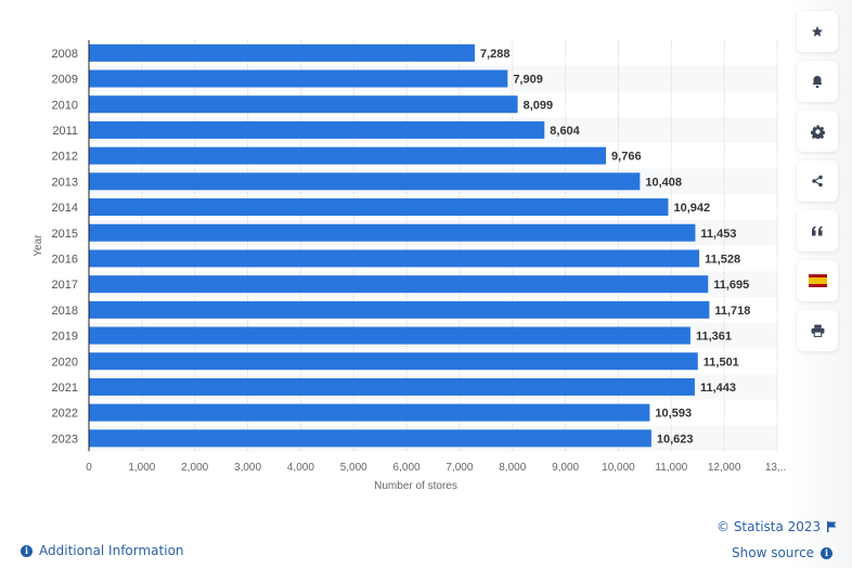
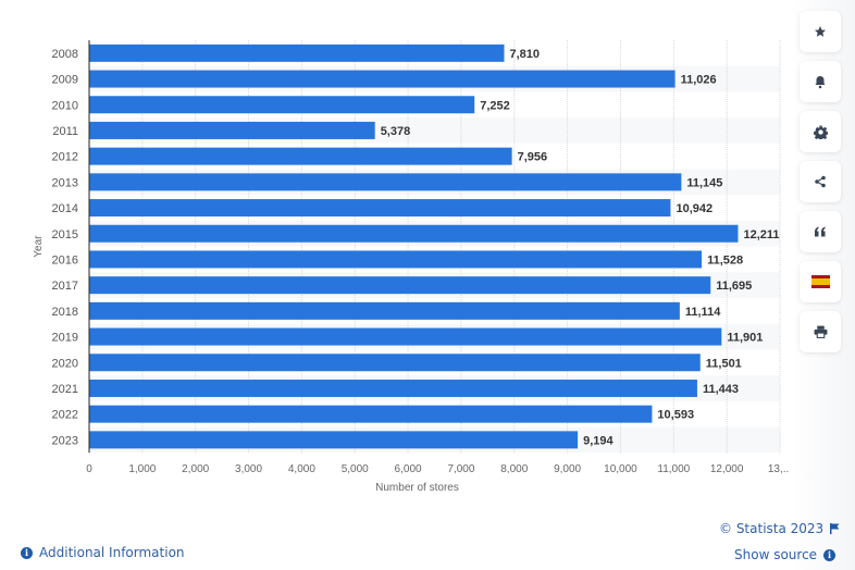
2008: 7,288 -> 7,810
2009: 7,909 -> 11,026
2010: 8,099 -> 7,252
2011: 8,604 -> 5,378
2012: 9,766 -> 7,956
2013: 10,408 -> 11,145
2015: 11,453 -> 12,211
2018: 11,718 -> 11,114
2019: 11,361 -> 11,901
2023: 10,623 -> 9,194
